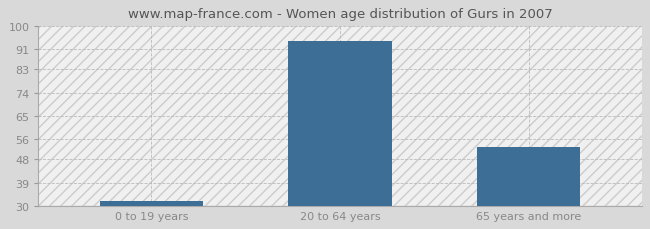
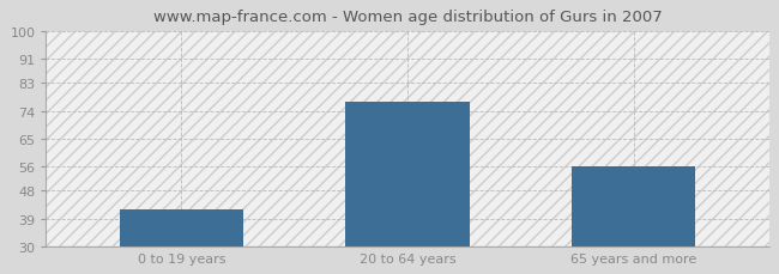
0 to 19 years: 32 -> 42
20 to 64 years: 94 -> 77
65 years and more: 53 -> 56
